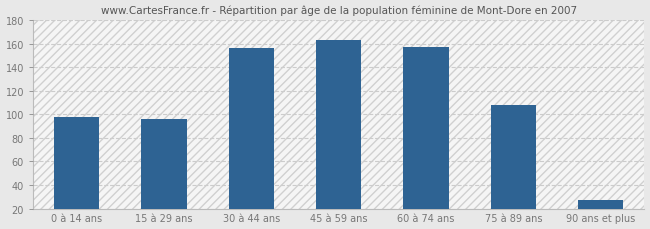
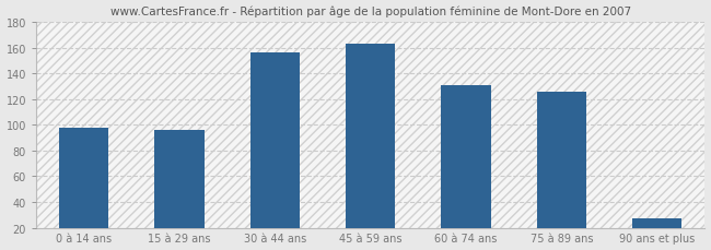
60 à 74 ans: 157 -> 131
75 à 89 ans: 108 -> 126
